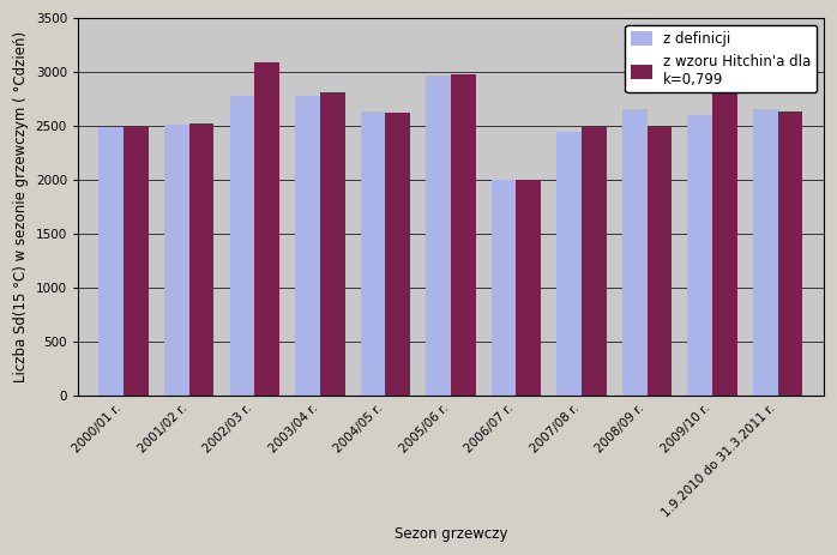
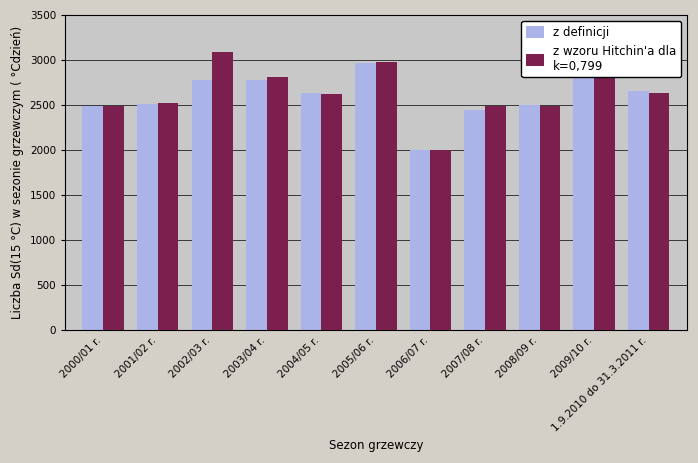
z definicji/2008/09 r.: 2660 -> 2500
z definicji/2009/10 r.: 2600 -> 2810
